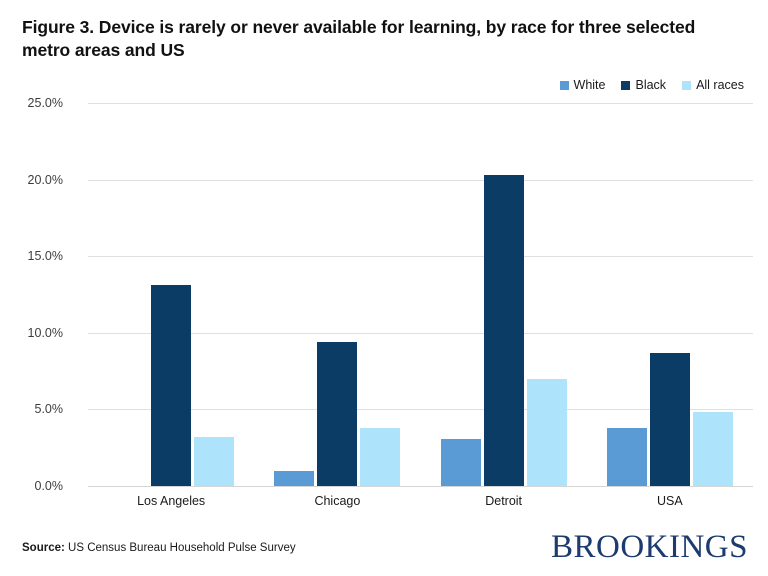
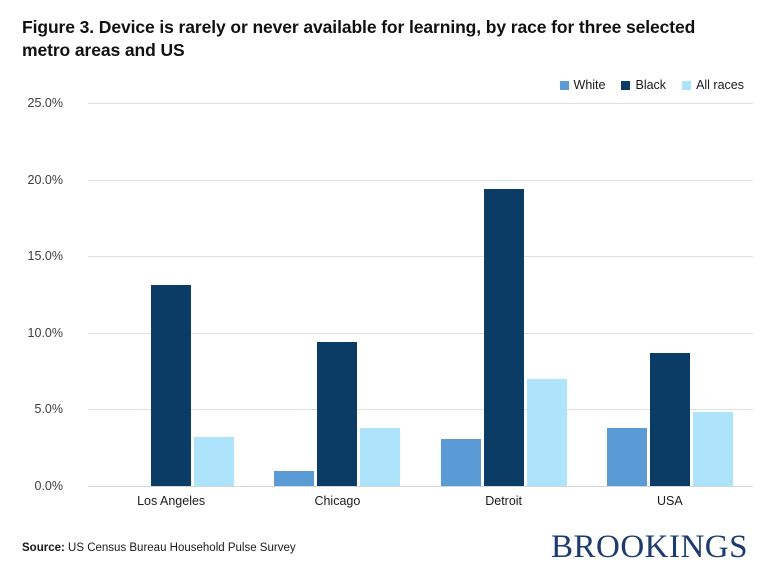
Black/Detroit: 20.3% -> 19.4%
